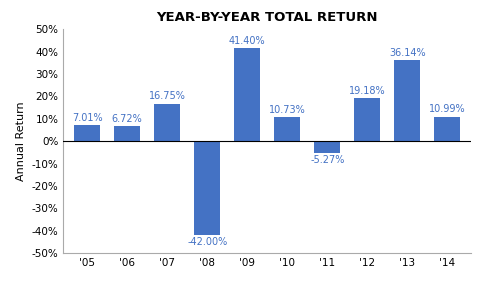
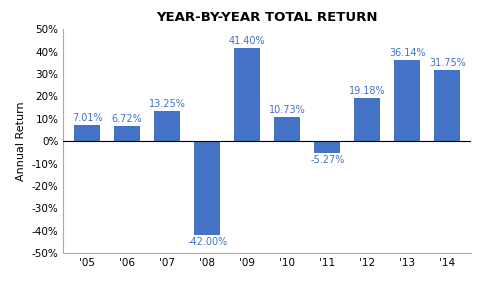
'07: 16.75% -> 13.25%
'14: 10.99% -> 31.75%
